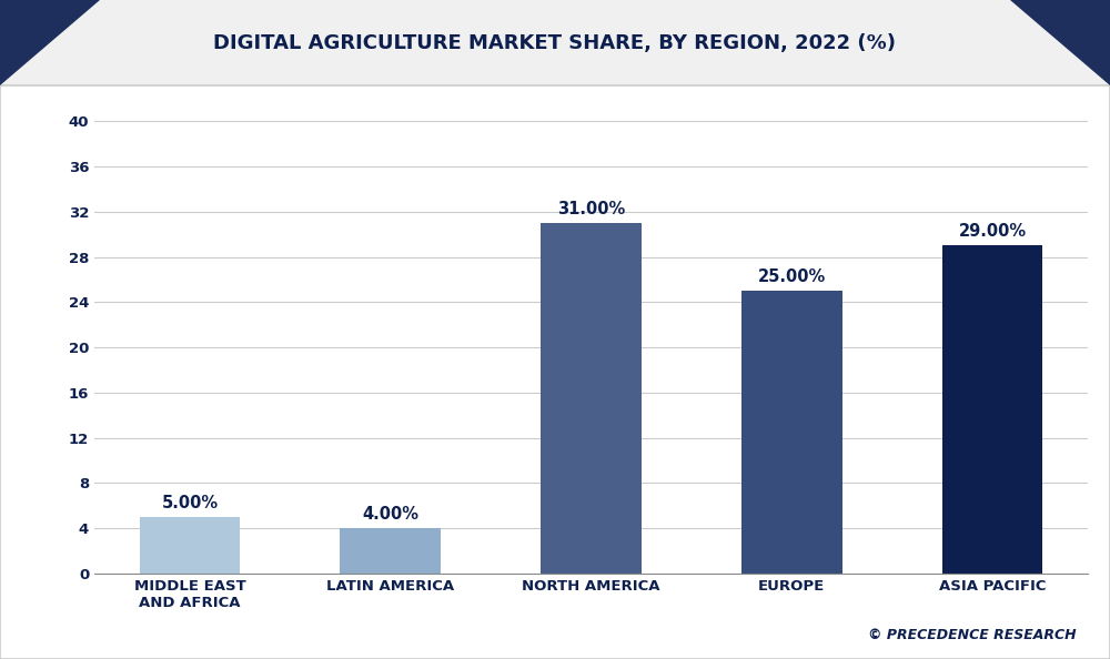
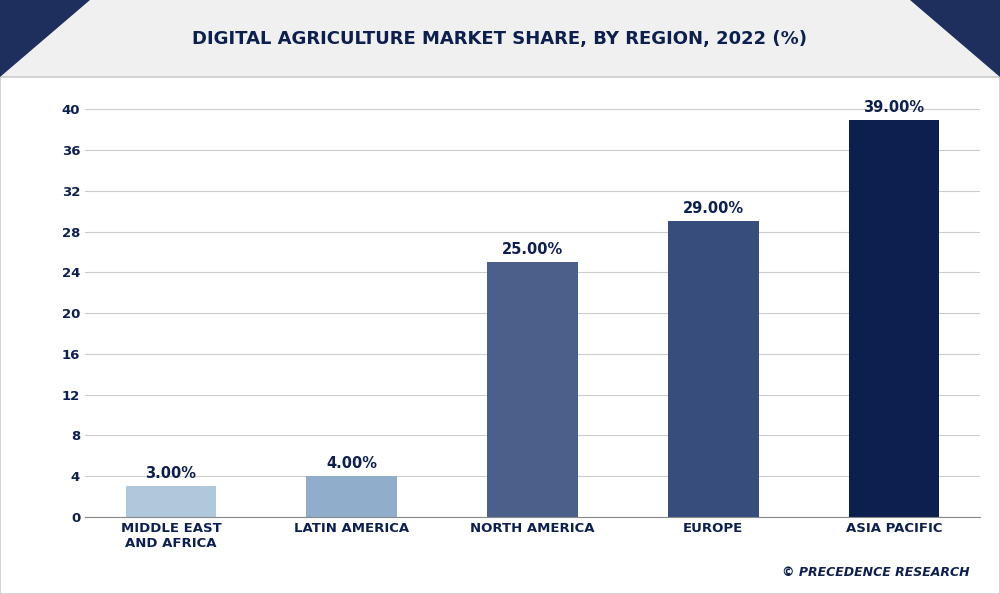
MIDDLE EAST AND AFRICA: 5.00% -> 3.00%
NORTH AMERICA: 31.00% -> 25.00%
EUROPE: 25.00% -> 29.00%
ASIA PACIFIC: 29.00% -> 39.00%
